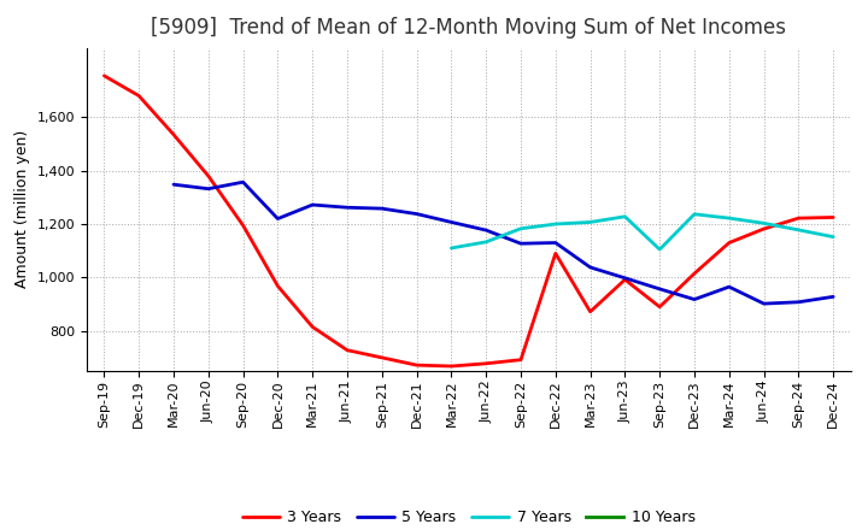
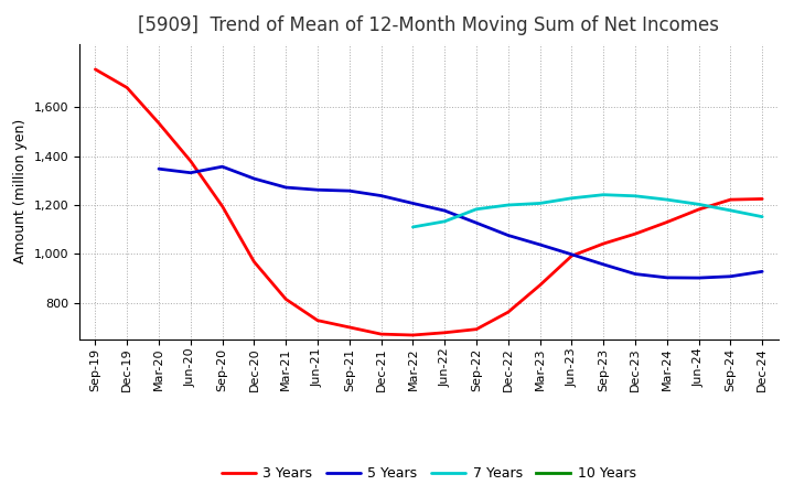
5 Years/Dec-20: 1,220 -> 1,308
3 Years/Dec-22: 1,090 -> 762
5 Years/Dec-22: 1,130 -> 1,076
3 Years/Sep-23: 890 -> 1,042
7 Years/Sep-23: 1,105 -> 1,242
3 Years/Dec-23: 1,015 -> 1,082
5 Years/Mar-24: 965 -> 903
